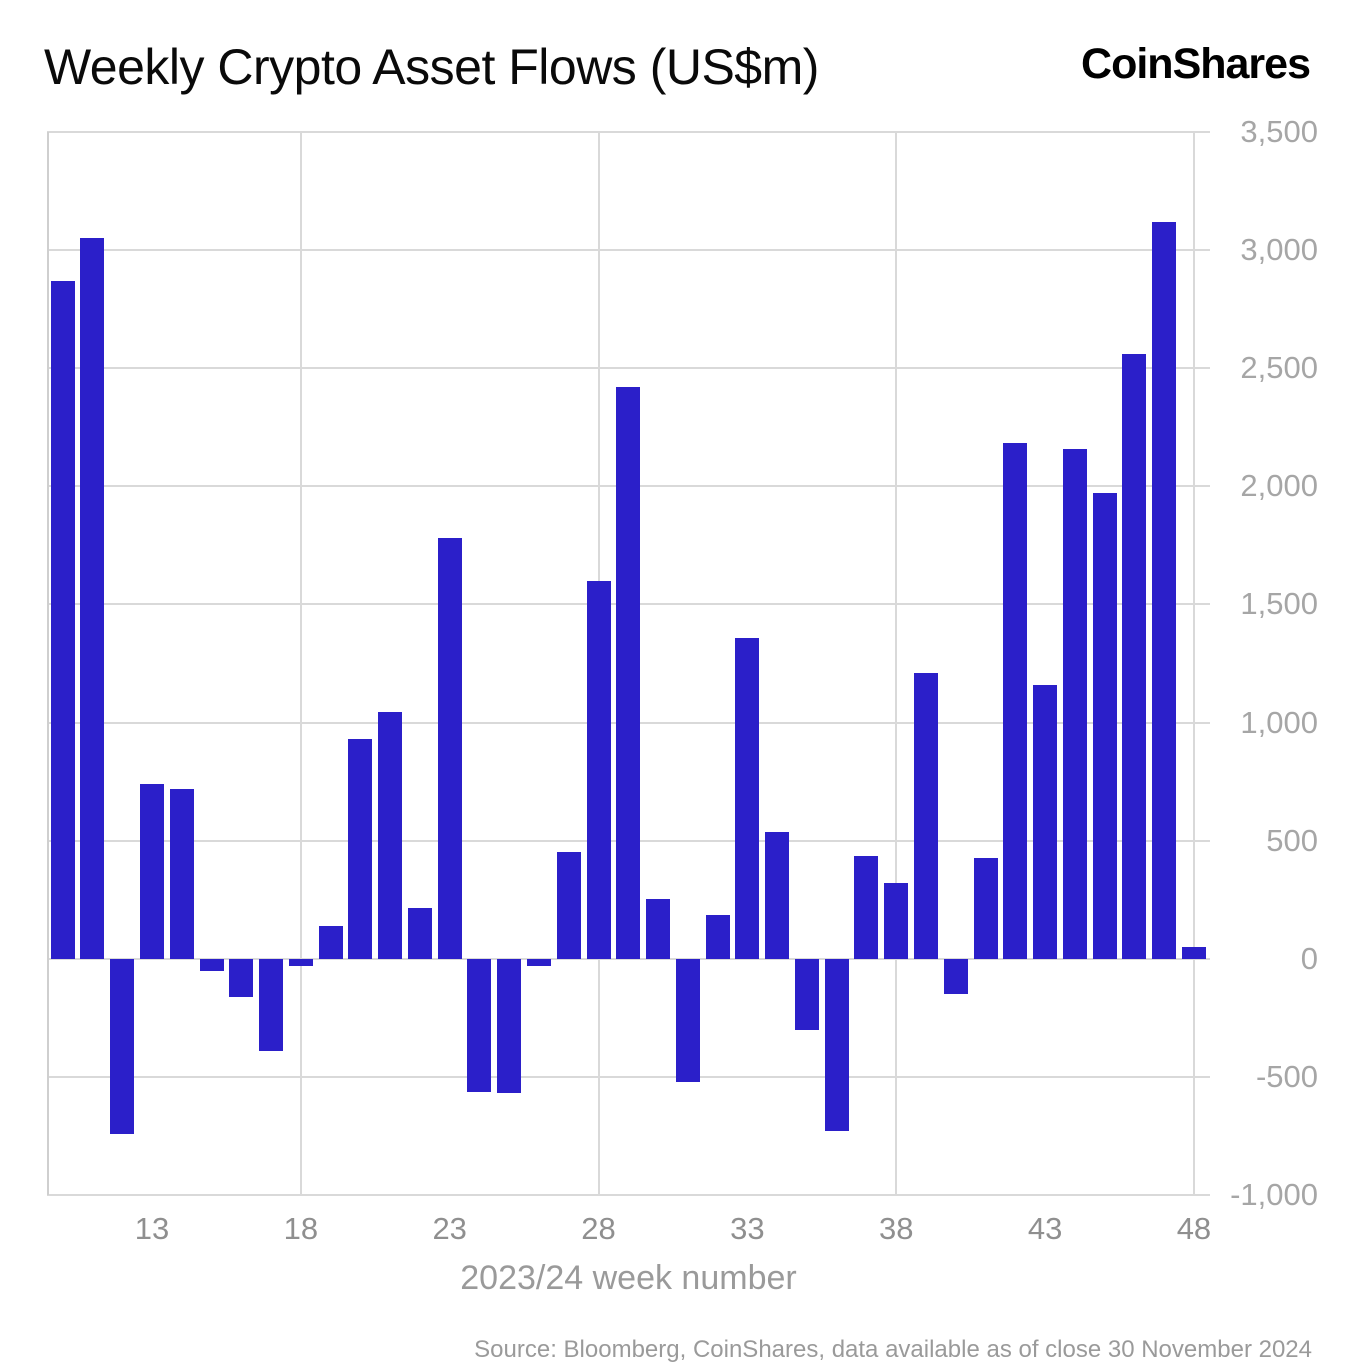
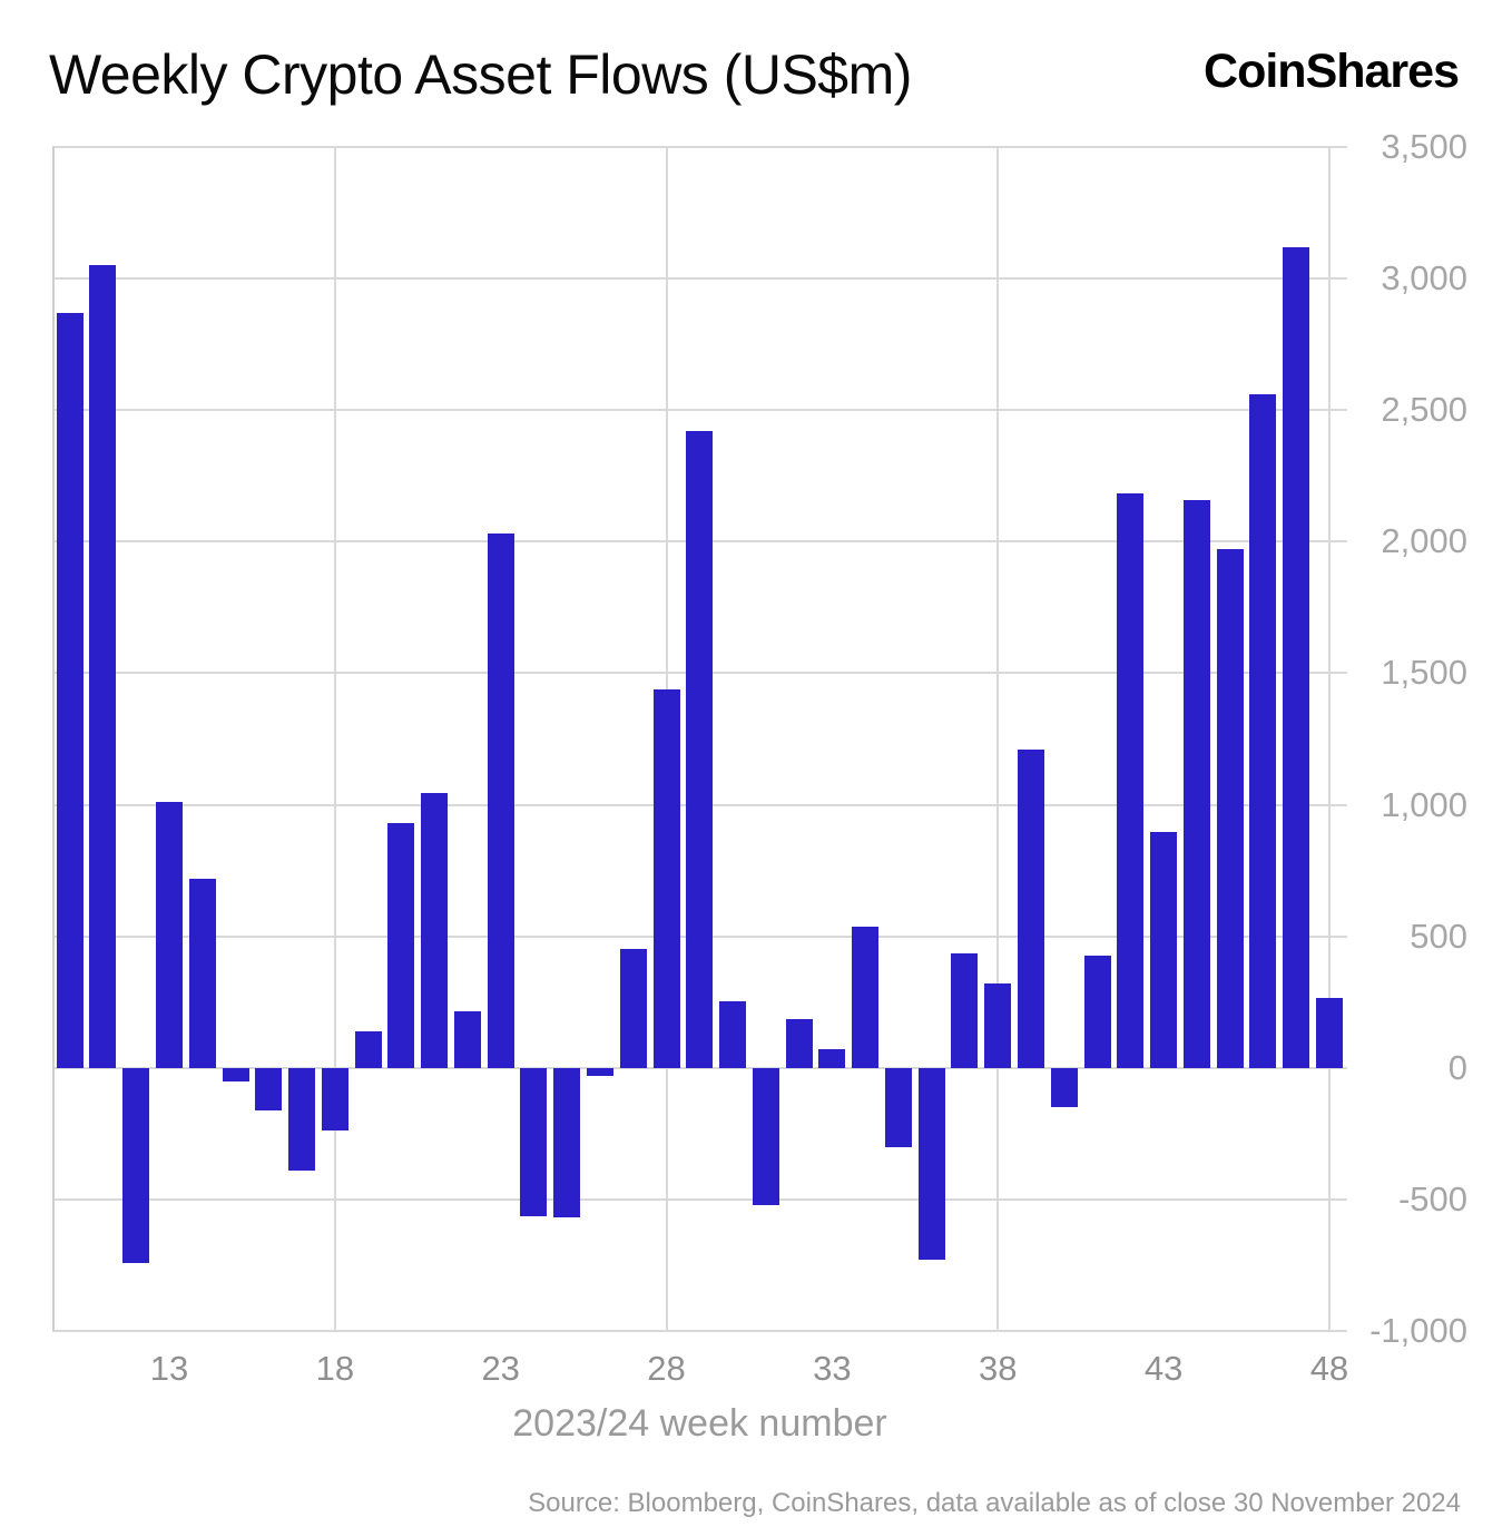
13: 740 -> 1010
18: -30 -> -240
23: 1780 -> 2030
28: 1600 -> 1440
33: 1360 -> 70
43: 1160 -> 900
48: 50 -> 260
